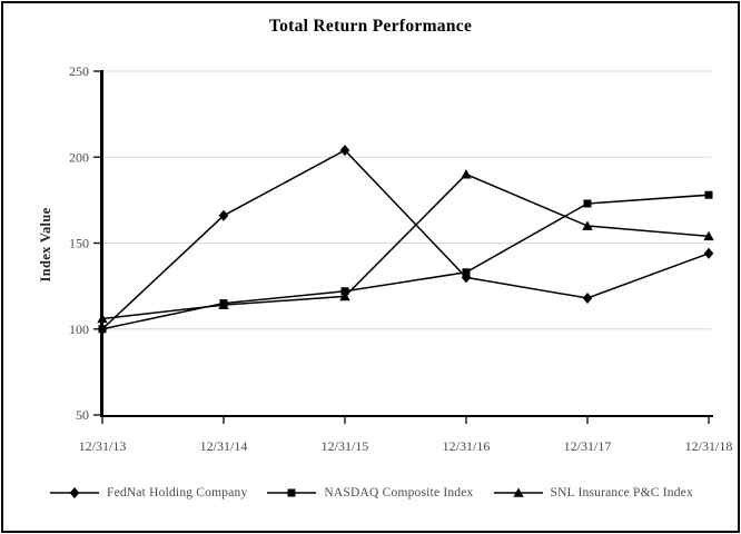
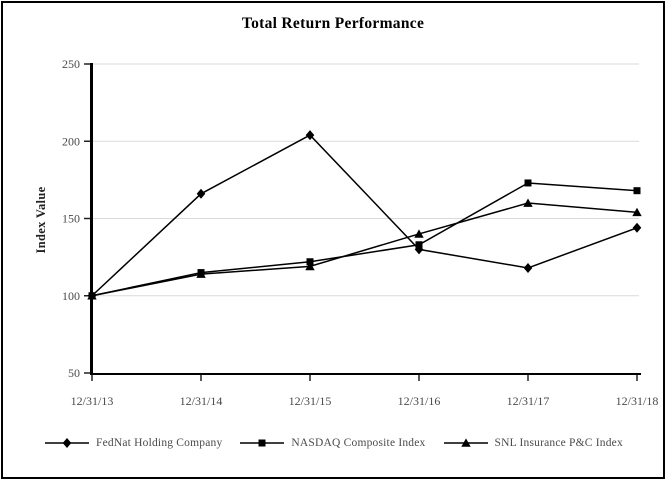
SNL Insurance P&C Index/12/31/13: 106 -> 100
SNL Insurance P&C Index/12/31/16: 190 -> 140
NASDAQ Composite Index/12/31/18: 178 -> 168
